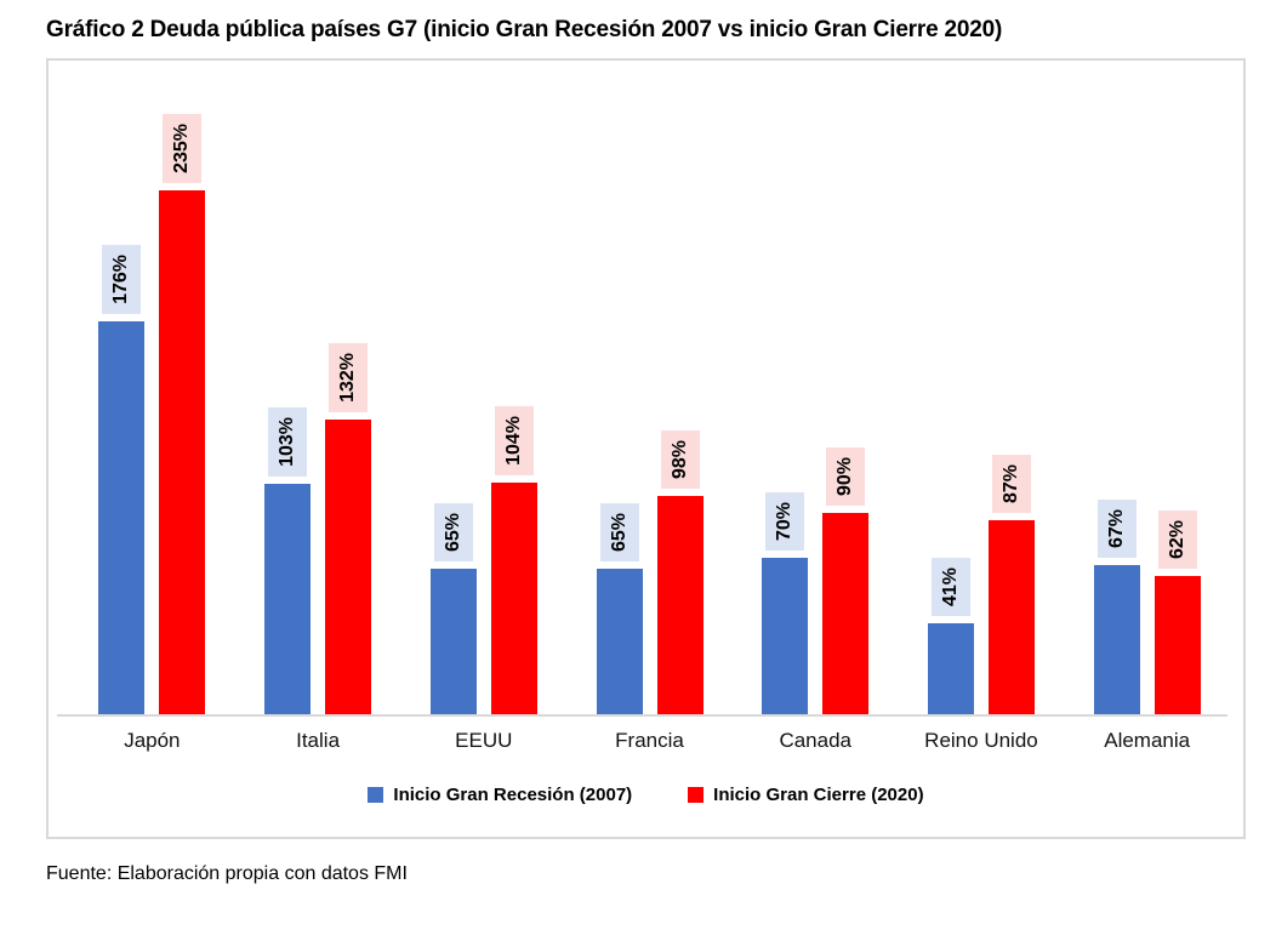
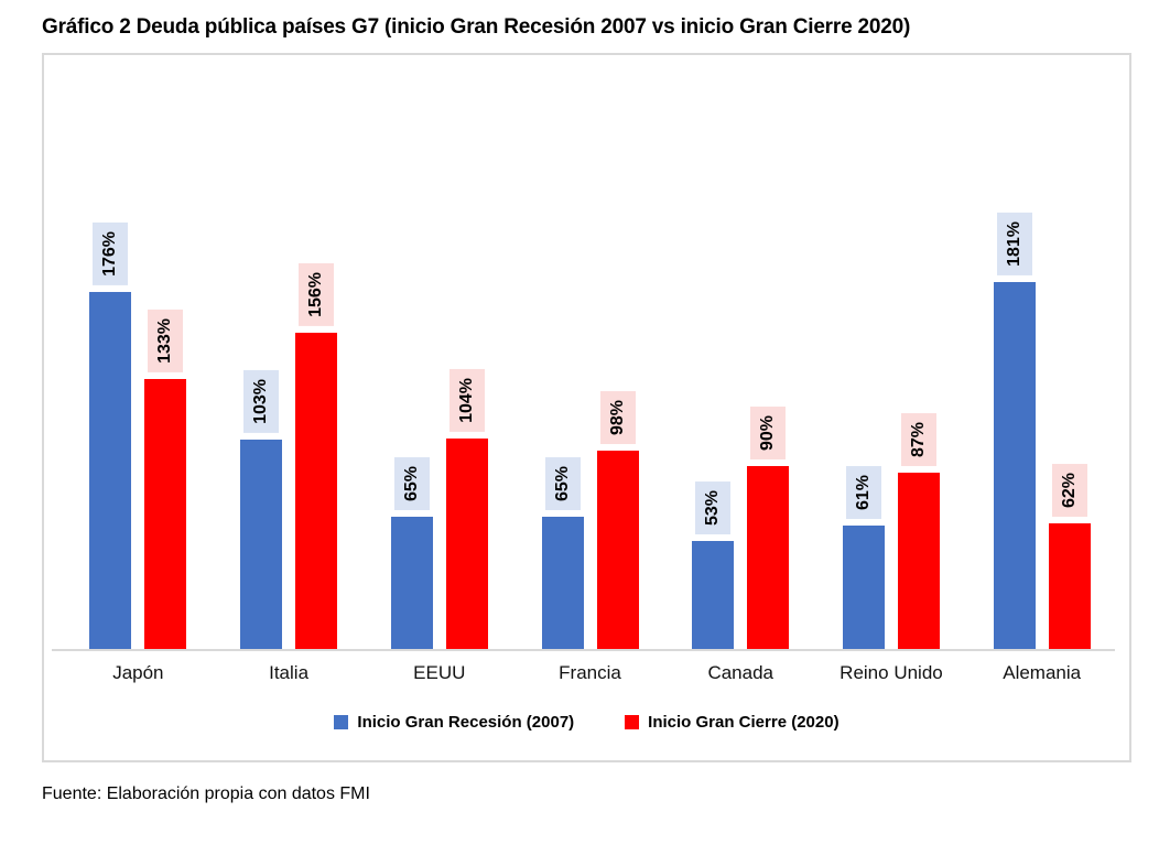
Inicio Gran Cierre (2020)/Japón: 235% -> 133%
Inicio Gran Cierre (2020)/Italia: 132% -> 156%
Inicio Gran Recesión (2007)/Canada: 70% -> 53%
Inicio Gran Recesión (2007)/Reino Unido: 41% -> 61%
Inicio Gran Recesión (2007)/Alemania: 67% -> 181%
